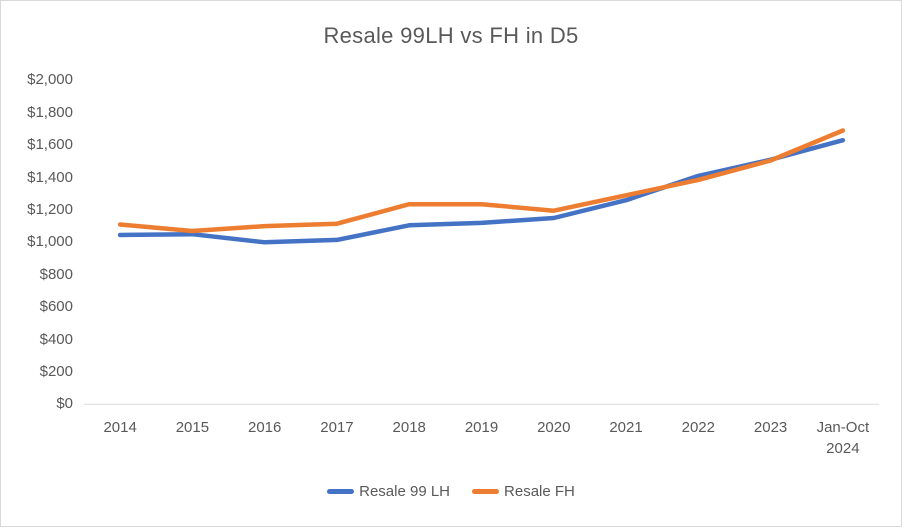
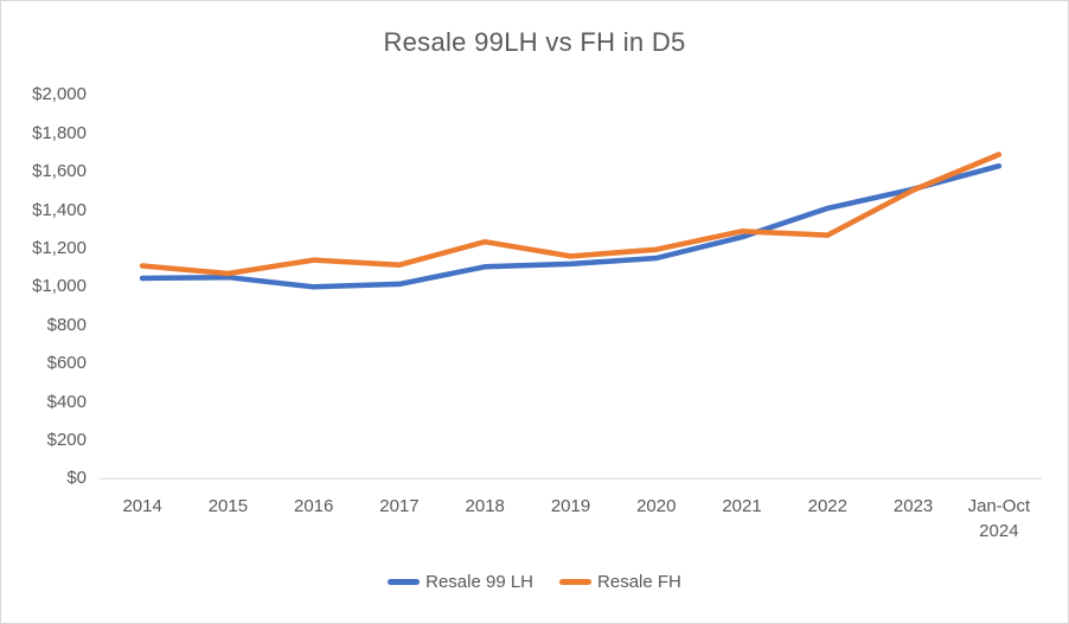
Resale FH/2016: $1100 -> $1140
Resale FH/2019: $1240 -> $1160
Resale FH/2022: $1380 -> $1270
